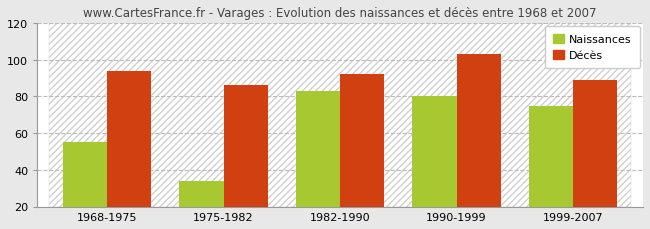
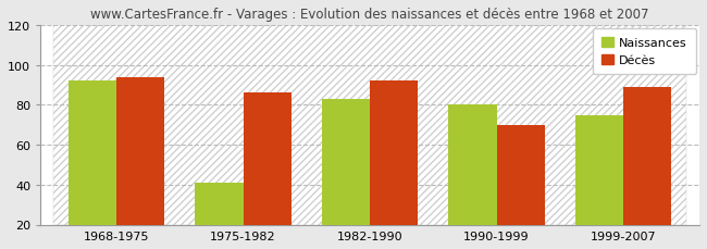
Naissances/1968-1975: 55 -> 92
Naissances/1975-1982: 34 -> 41
Décès/1990-1999: 103 -> 70
